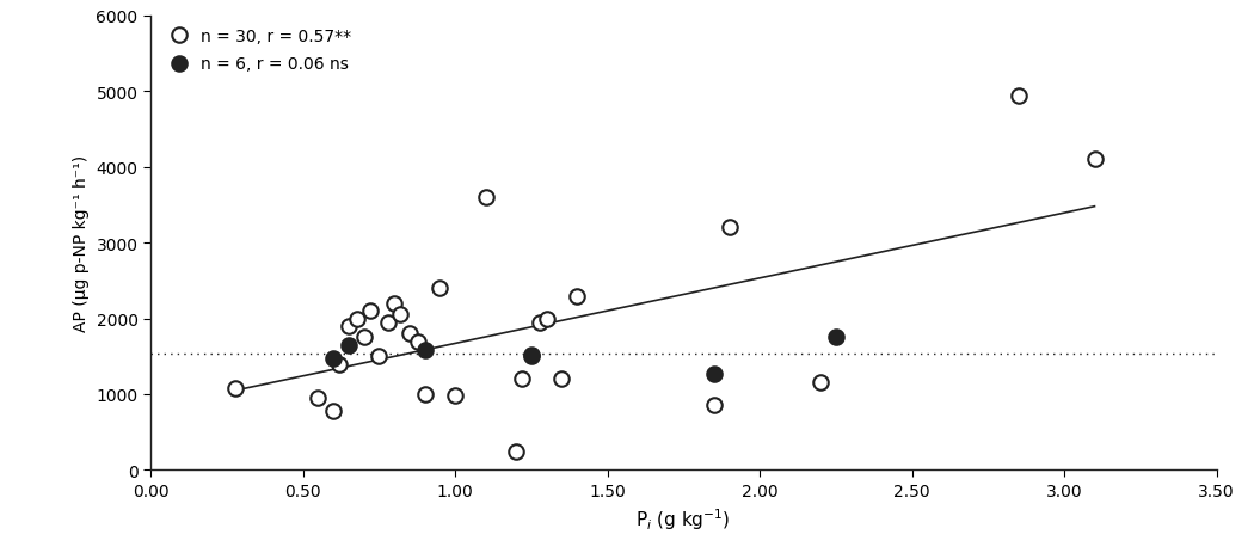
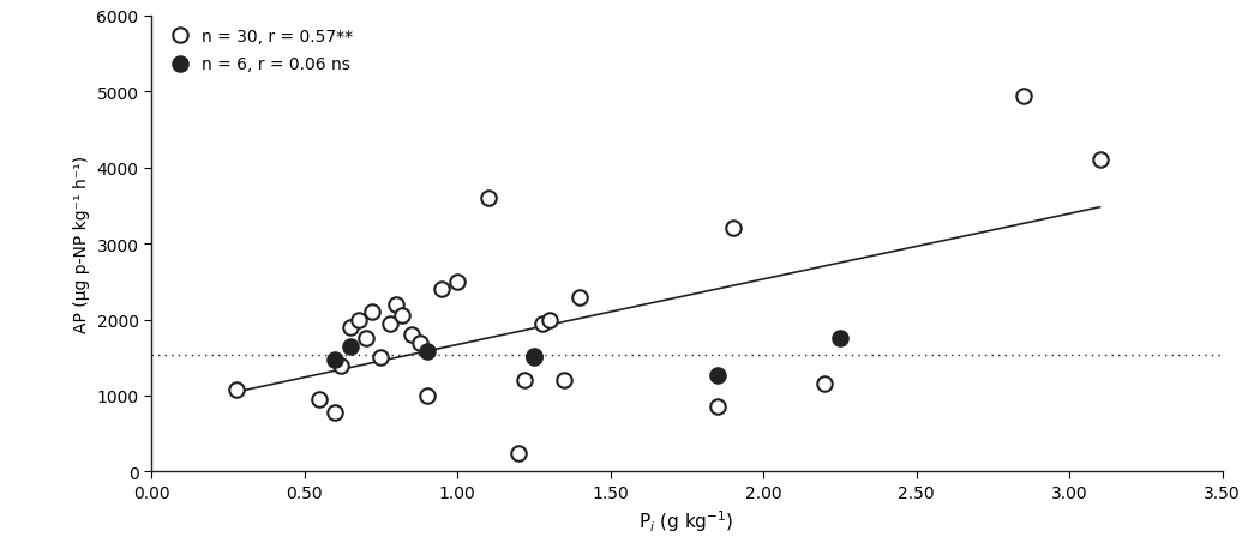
n = 30, r = 0.57**/1.00: 980 -> 2500
